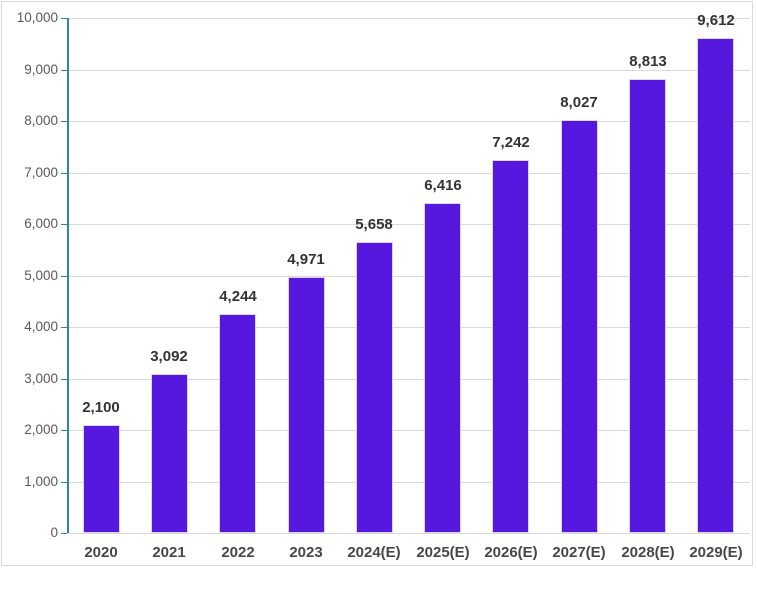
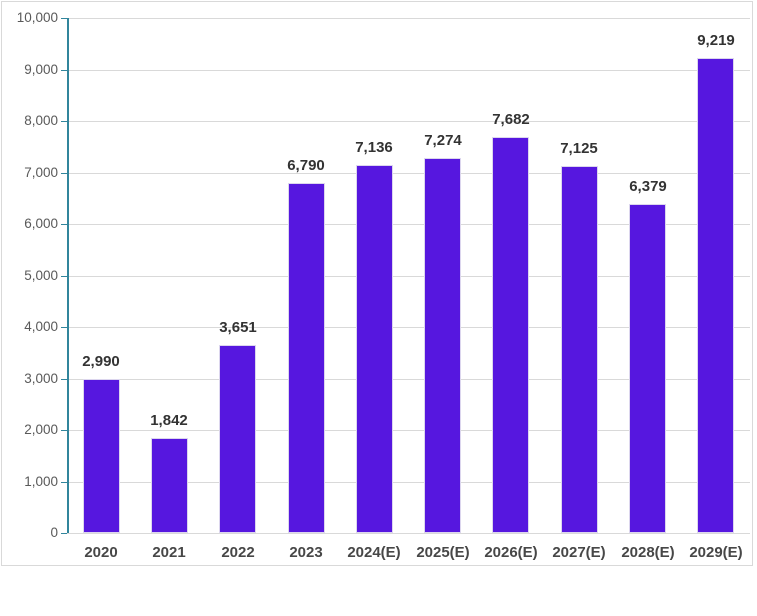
2020: 2,100 -> 2,990
2021: 3,092 -> 1,842
2022: 4,244 -> 3,651
2023: 4,971 -> 6,790
2024(E): 5,658 -> 7,136
2025(E): 6,416 -> 7,274
2026(E): 7,242 -> 7,682
2027(E): 8,027 -> 7,125
2028(E): 8,813 -> 6,379
2029(E): 9,612 -> 9,219
